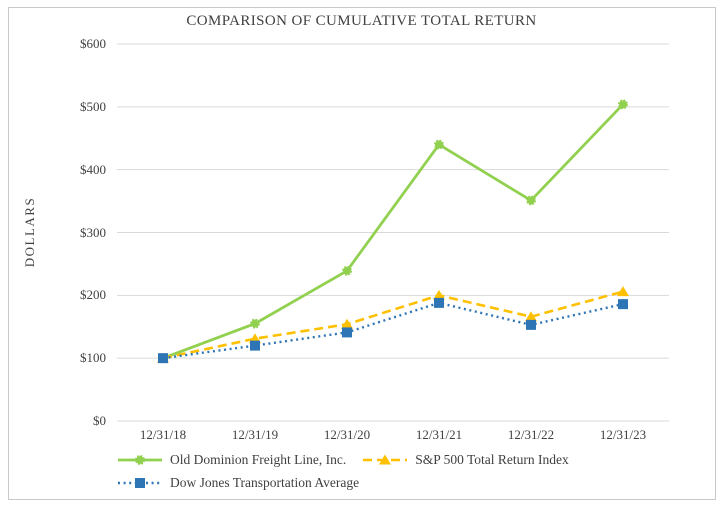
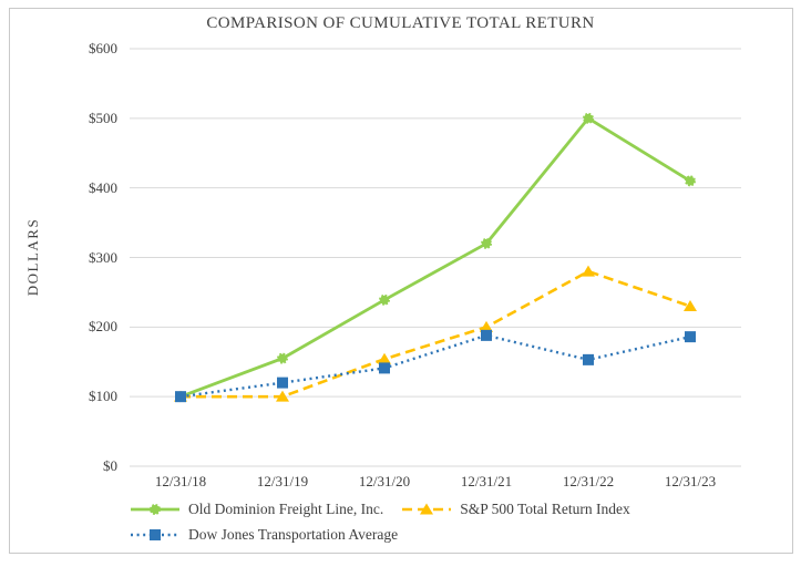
S&P 500 Total Return Index/12/31/19: $130 -> $100
Old Dominion Freight Line, Inc./12/31/21: $440 -> $320
Old Dominion Freight Line, Inc./12/31/22: $350 -> $500
S&P 500 Total Return Index/12/31/22: $170 -> $280
Old Dominion Freight Line, Inc./12/31/23: $500 -> $410
S&P 500 Total Return Index/12/31/23: $210 -> $230
